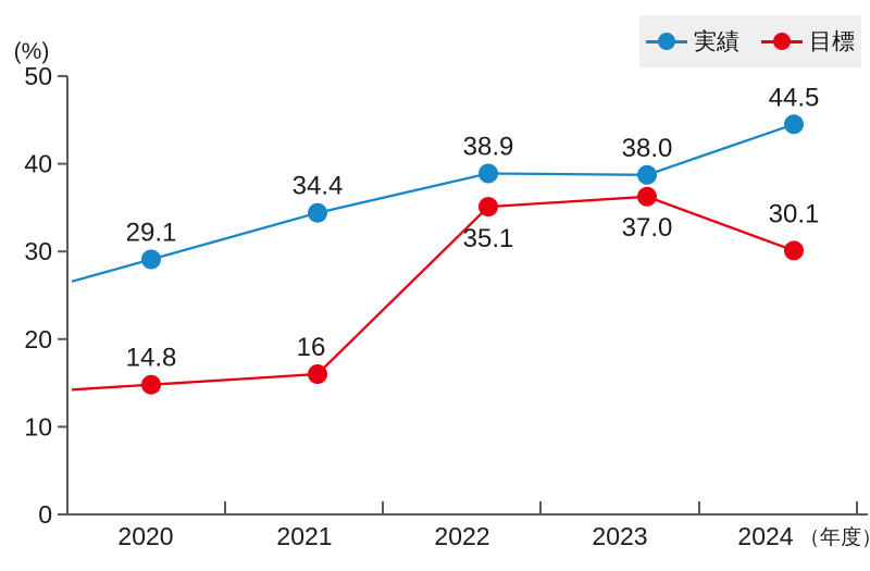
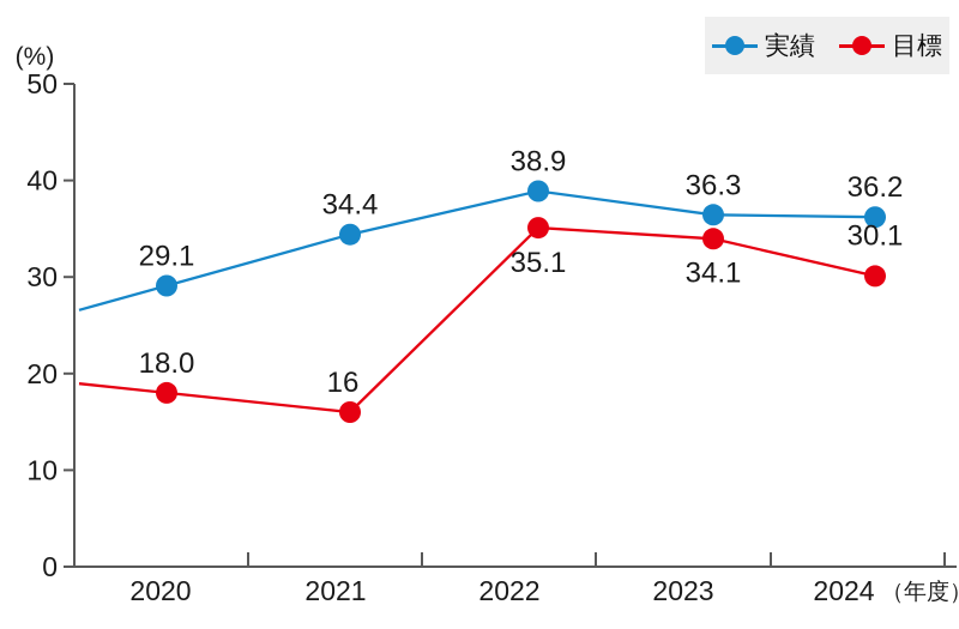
目標/2020: 14.8 -> 18.0
実績/2023: 38.0 -> 36.3
目標/2023: 37.0 -> 34.1
実績/2024: 44.5 -> 36.2
